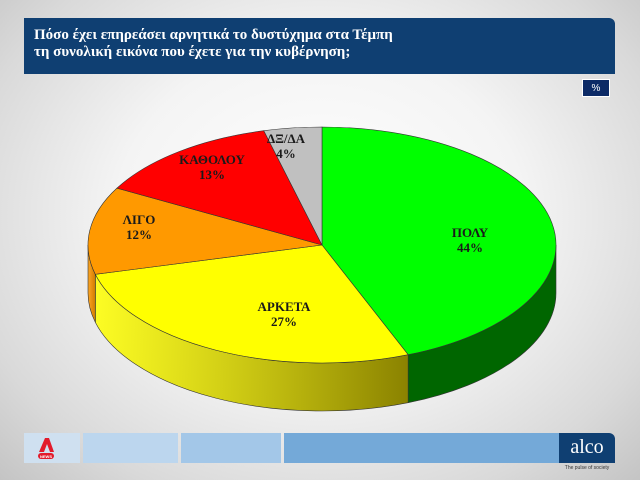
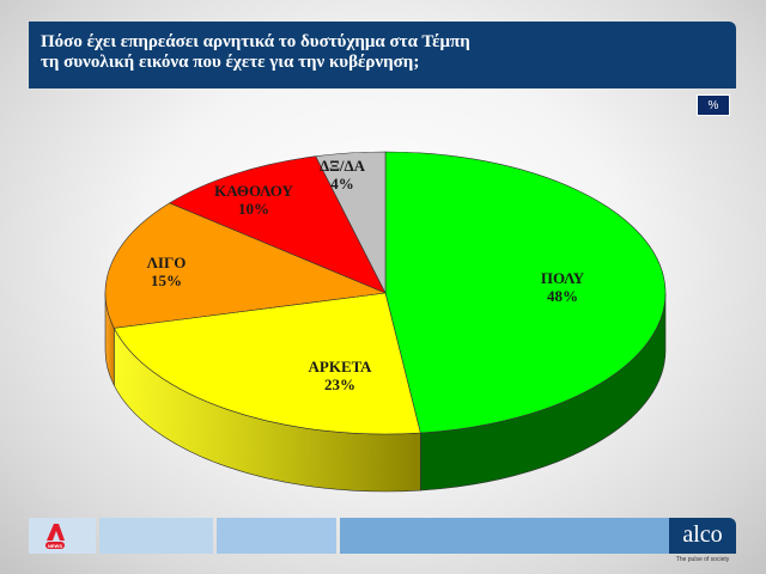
ΠΟΛΥ: 44% -> 48%
ΑΡΚΕΤΑ: 27% -> 23%
ΛΙΓΟ: 12% -> 15%
ΚΑΘΟΛΟΥ: 13% -> 10%
